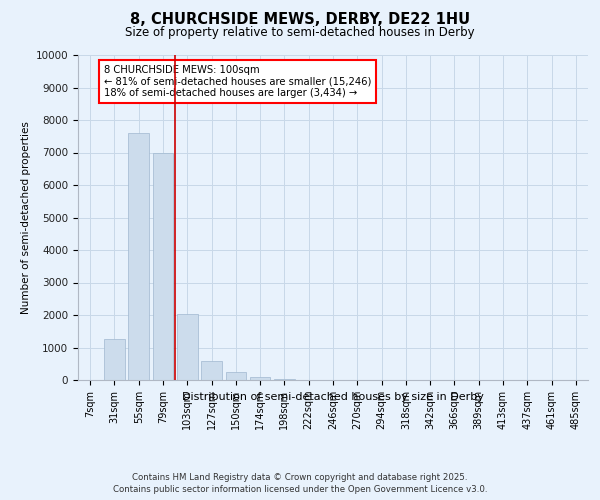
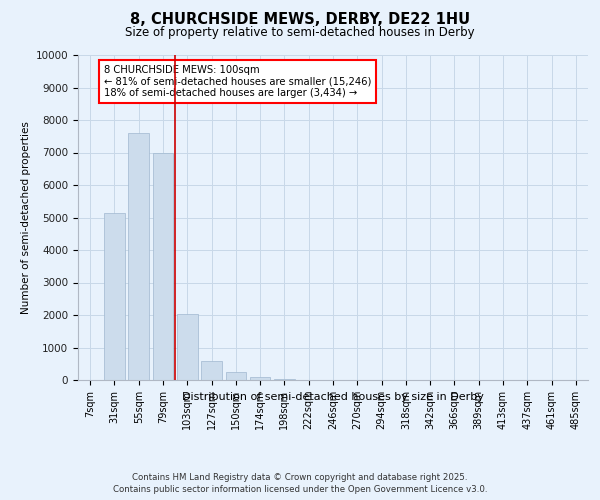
31sqm: 1250 -> 5150
